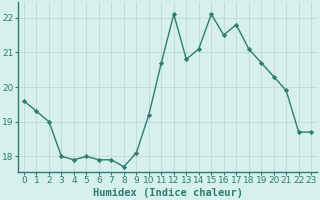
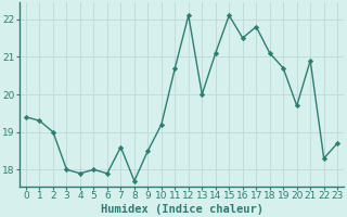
0: 19.6 -> 19.4
7: 17.9 -> 18.6
9: 18.1 -> 18.5
13: 20.8 -> 20.0
20: 20.3 -> 19.7
21: 19.9 -> 20.9
22: 18.7 -> 18.3
